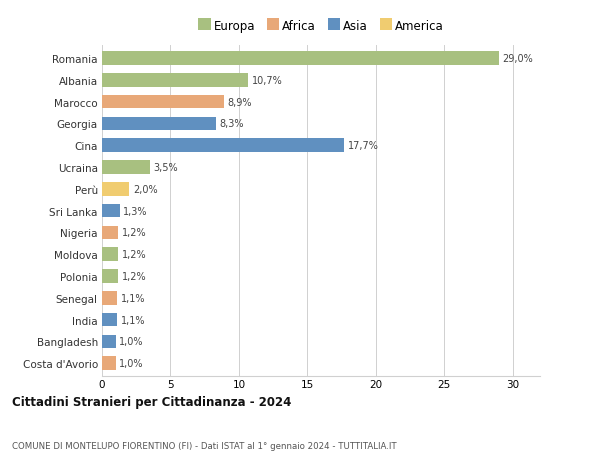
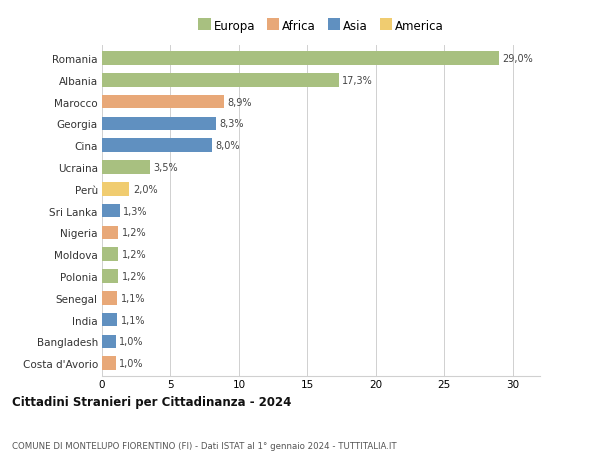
Albania: 10,7% -> 17,3%
Cina: 17,7% -> 8,0%
